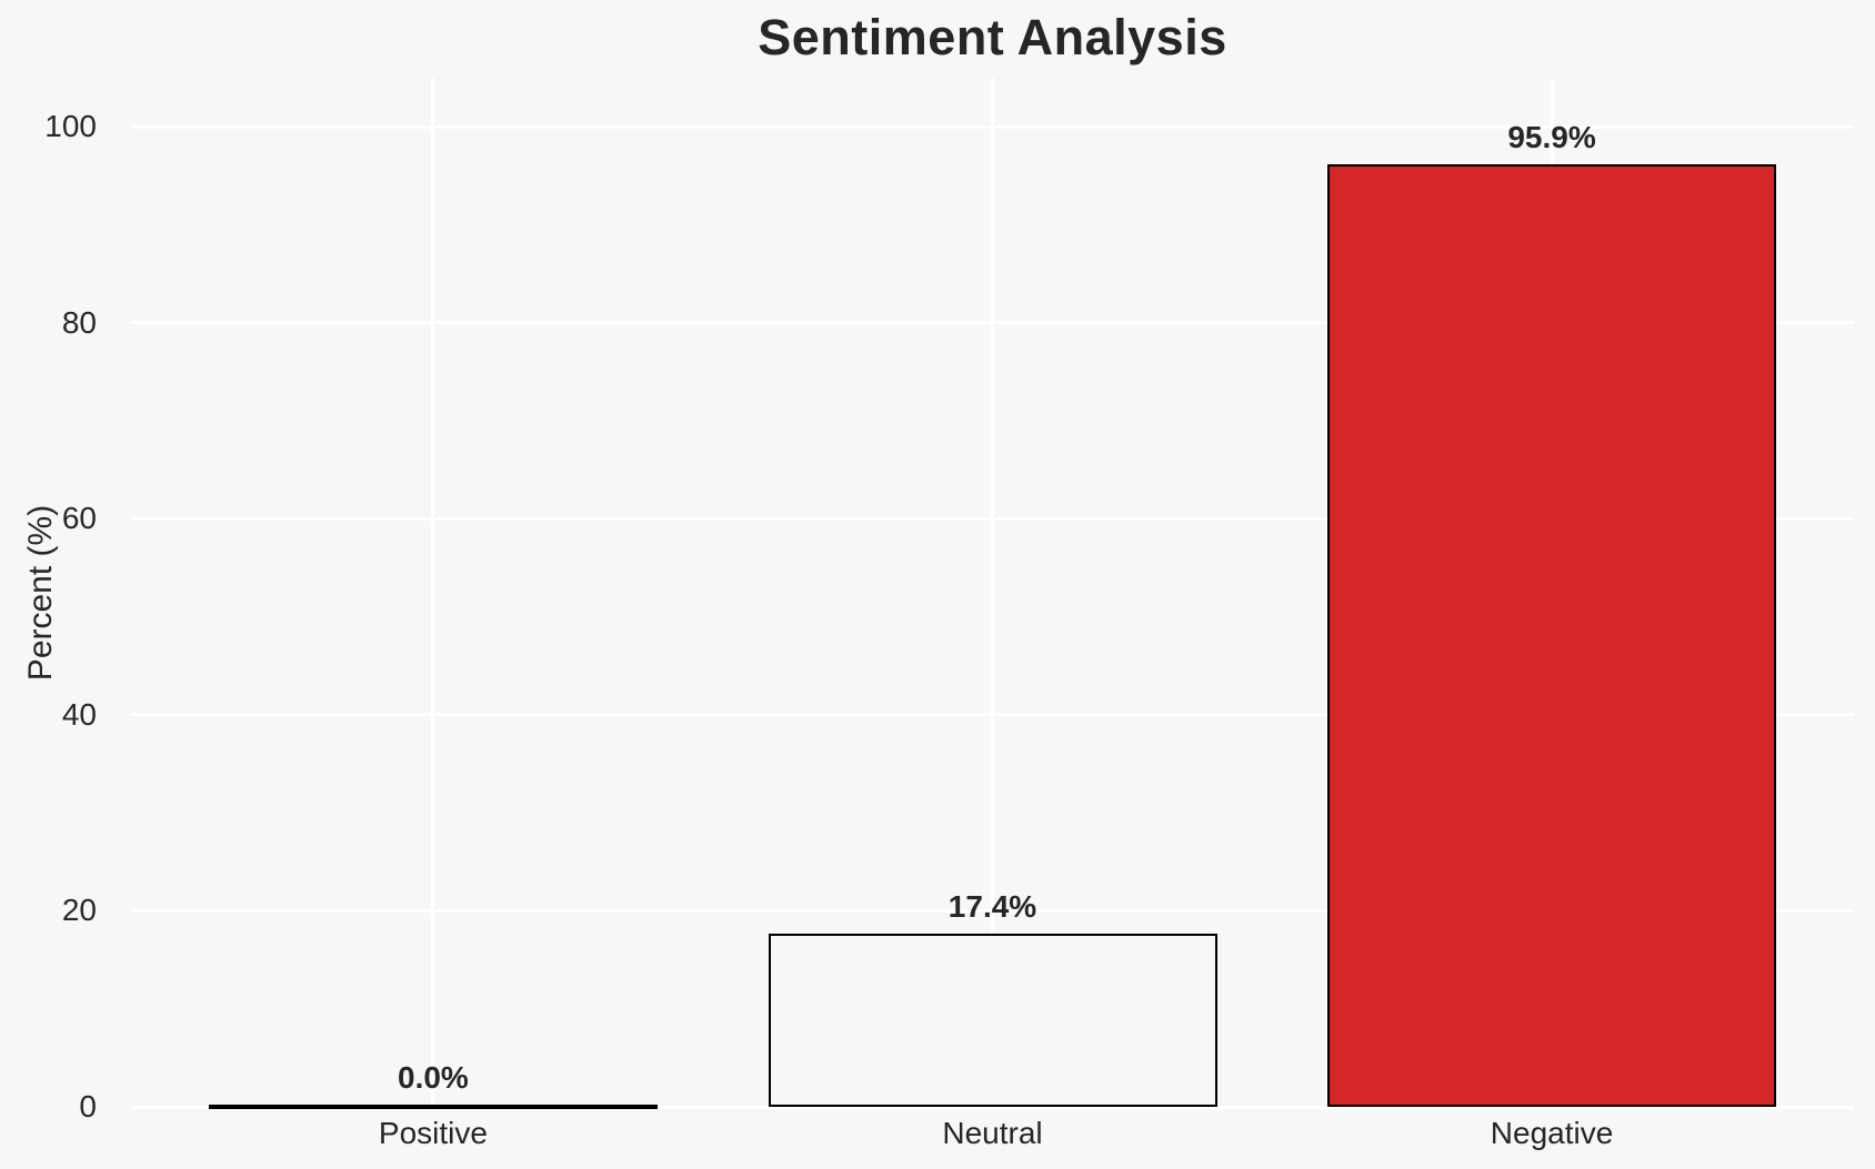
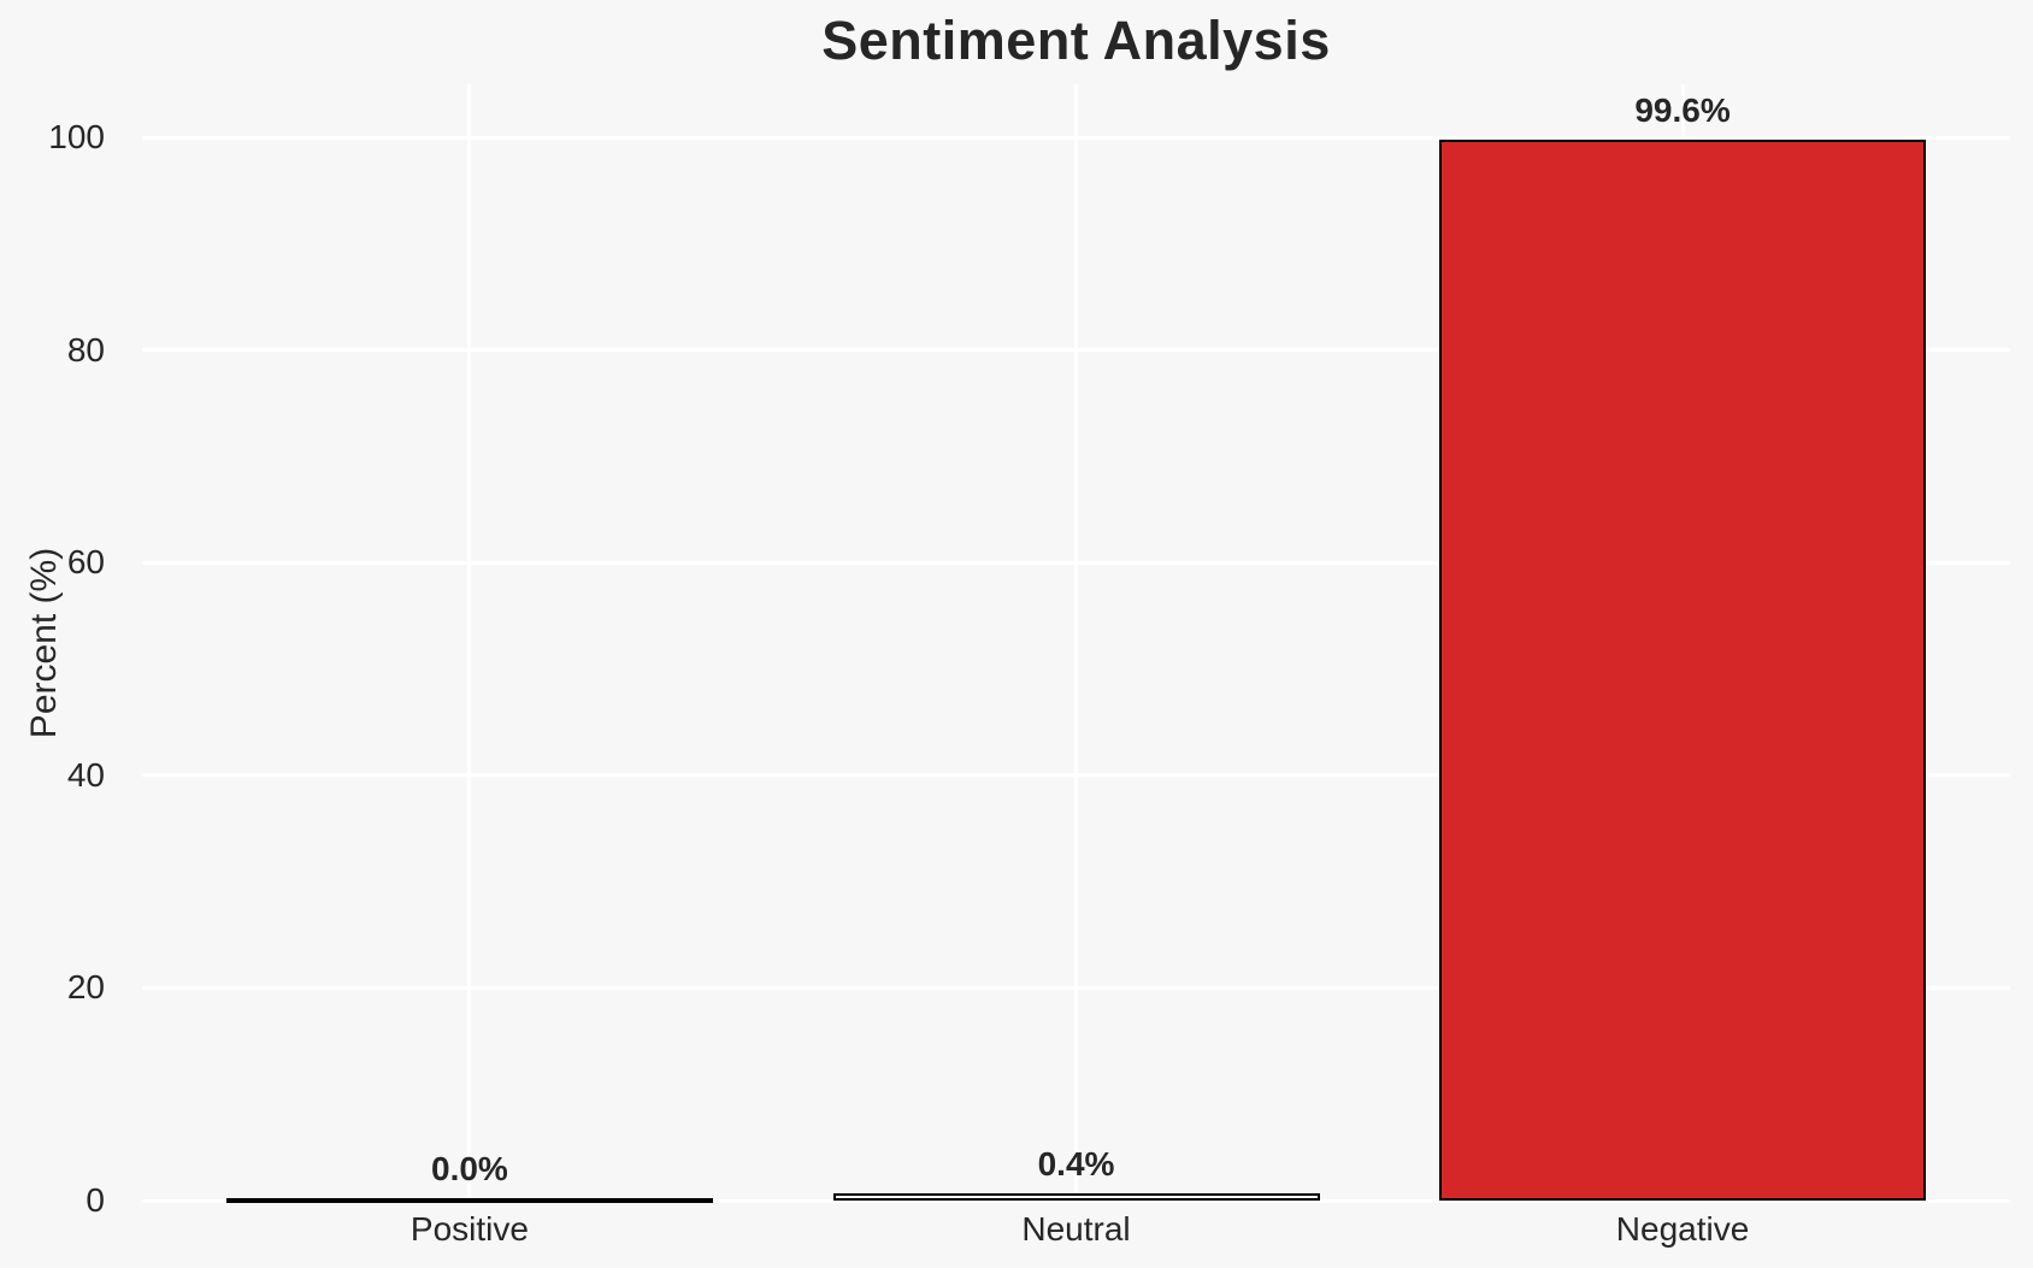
Neutral: 17.4% -> 0.4%
Negative: 95.9% -> 99.6%
